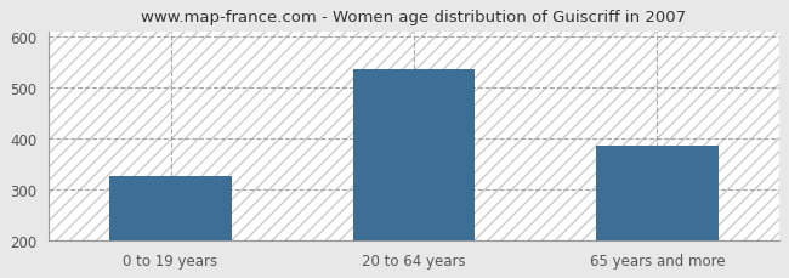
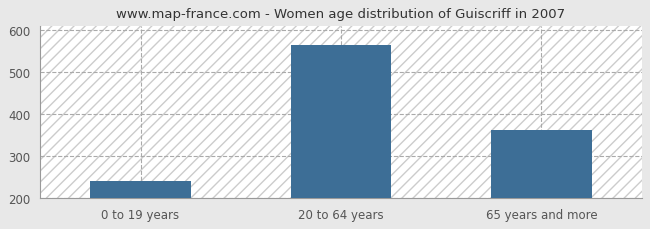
0 to 19 years: 325 -> 240
20 to 64 years: 535 -> 565
65 years and more: 385 -> 362
